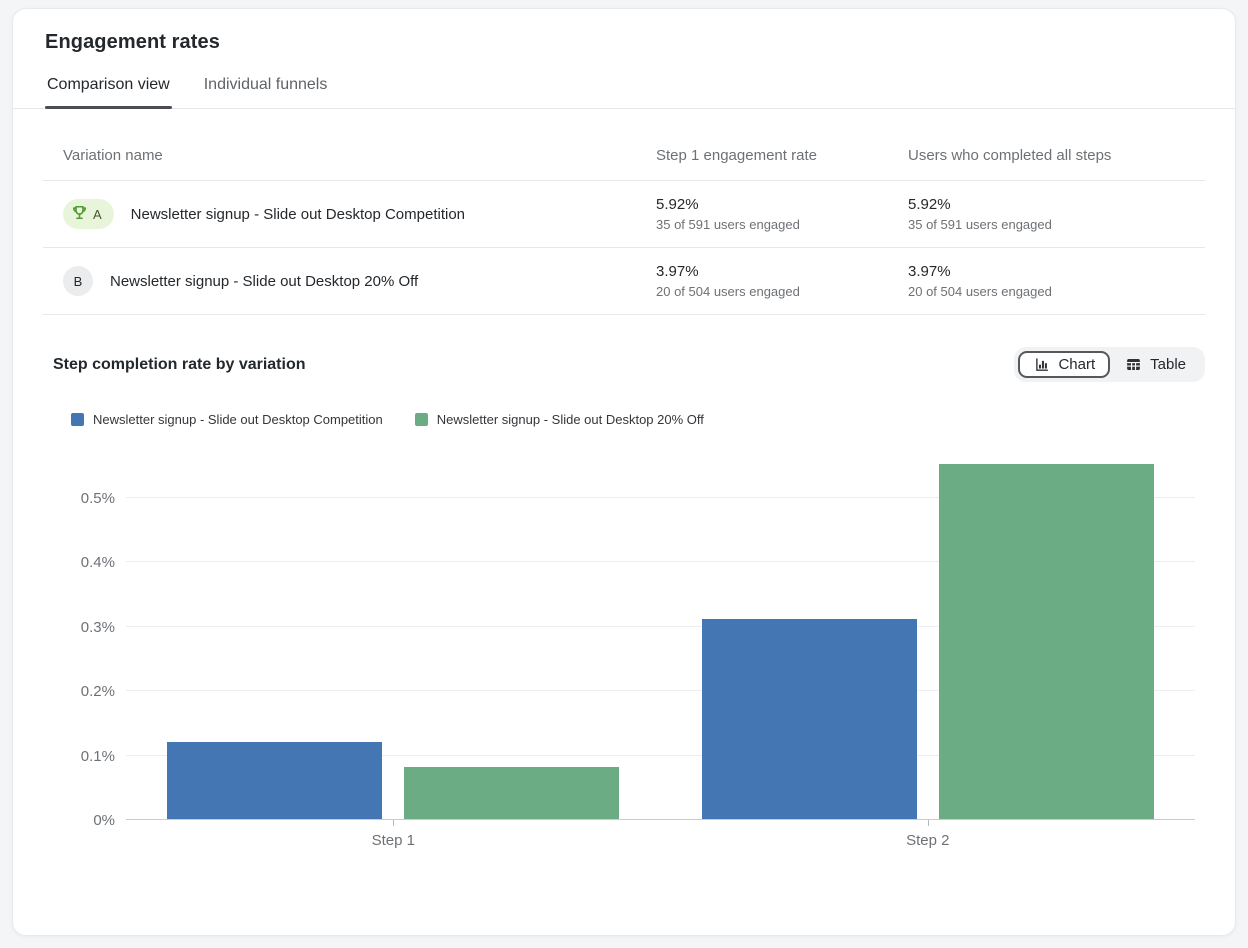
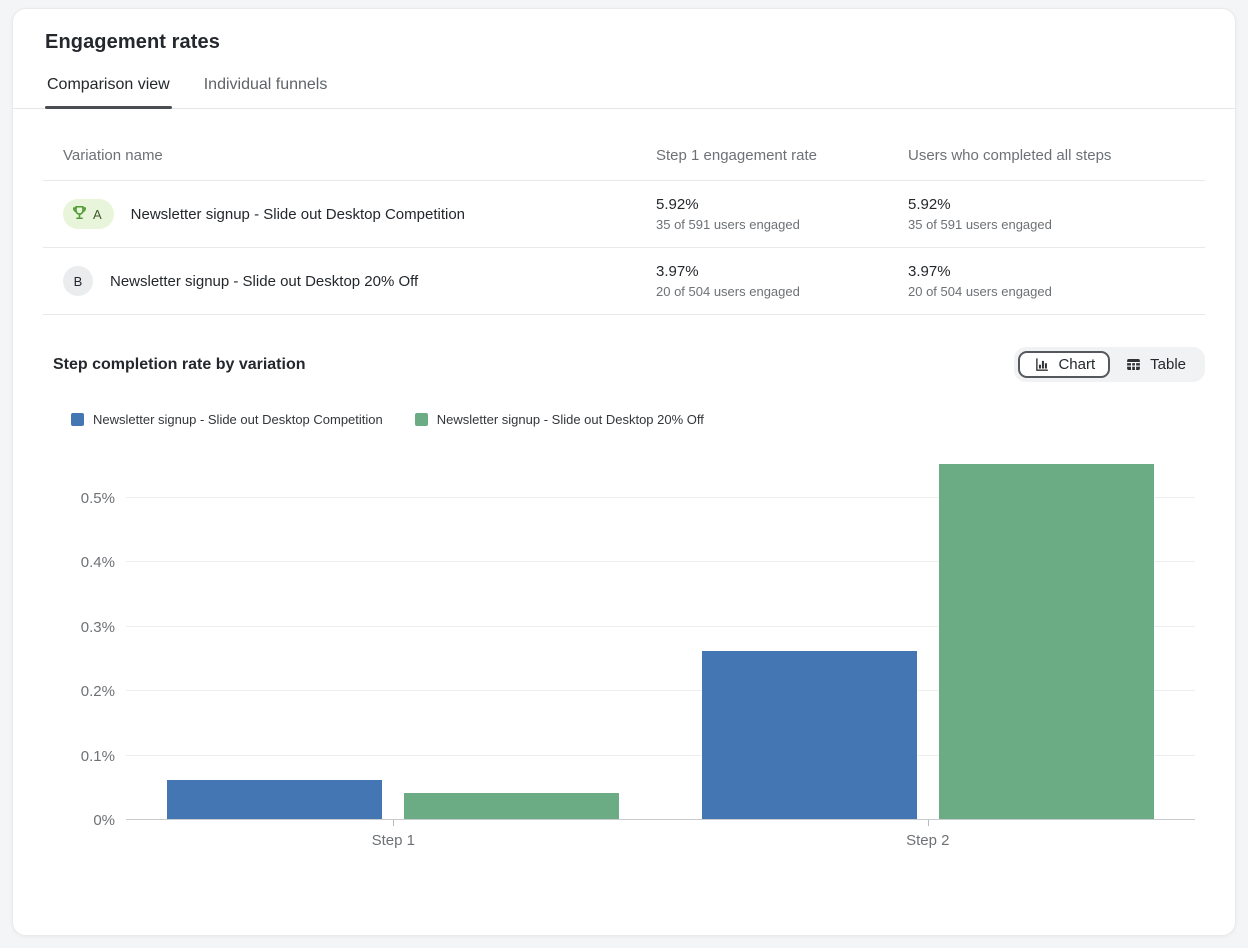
Newsletter signup - Slide out Desktop Competition/Step 1: 0.12% -> 0.06%
Newsletter signup - Slide out Desktop 20% Off/Step 1: 0.08% -> 0.04%
Newsletter signup - Slide out Desktop Competition/Step 2: 0.31% -> 0.26%
